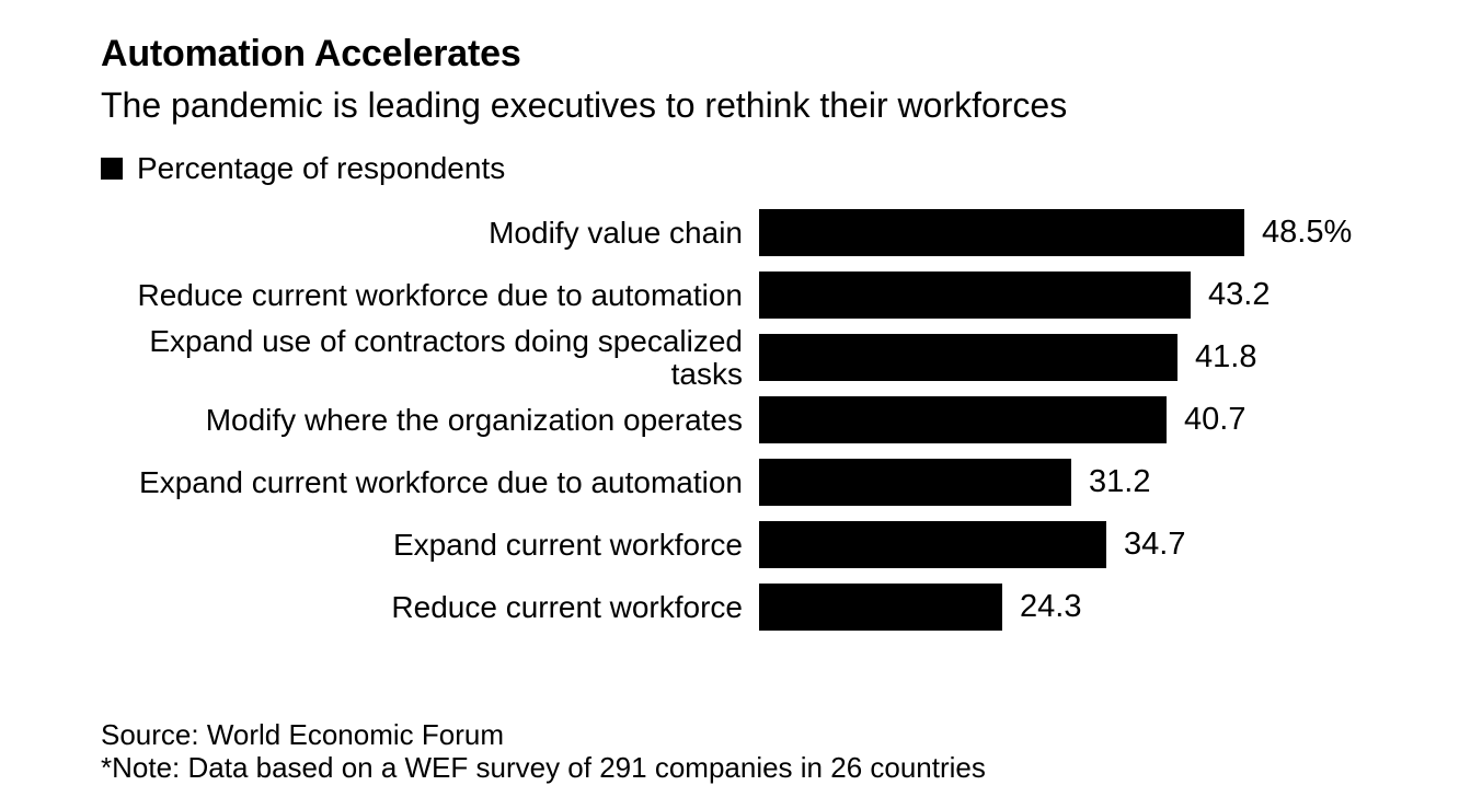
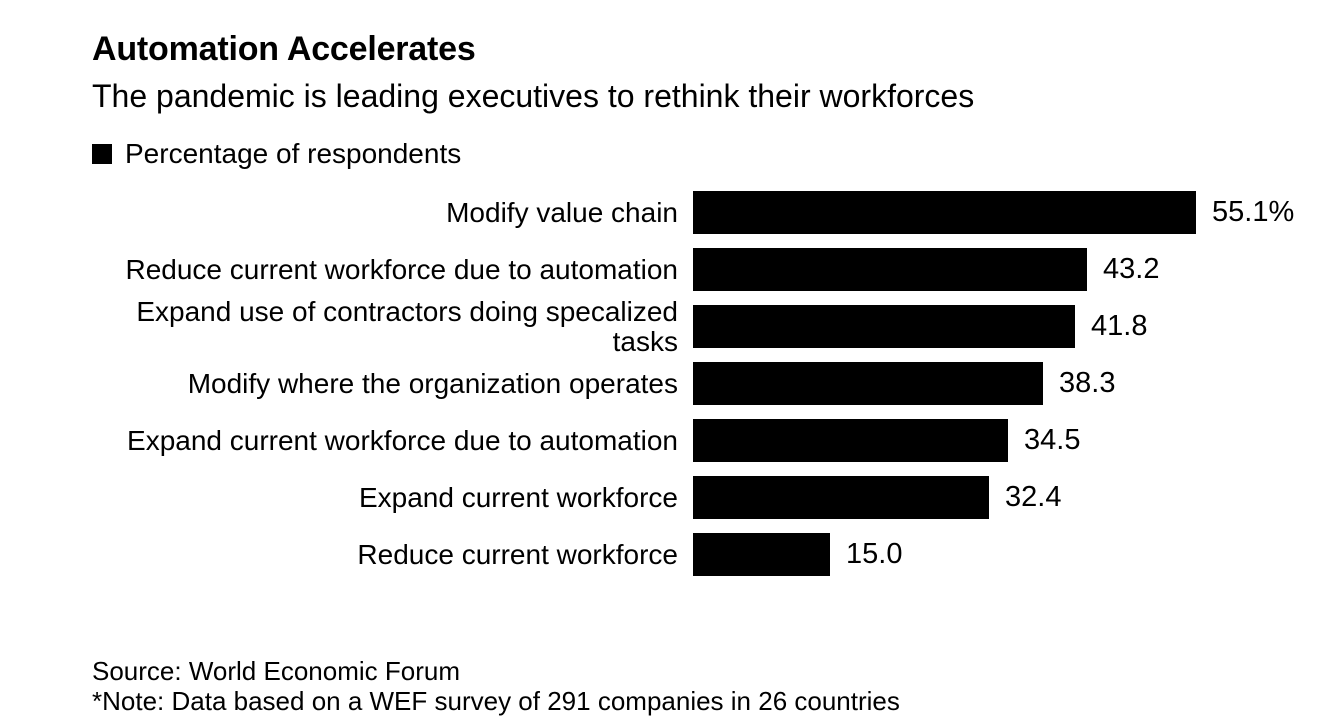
Modify value chain: 48.5% -> 55.1%
Modify where the organization operates: 40.7 -> 38.3
Expand current workforce due to automation: 31.2 -> 34.5
Expand current workforce: 34.7 -> 32.4
Reduce current workforce: 24.3 -> 15.0
